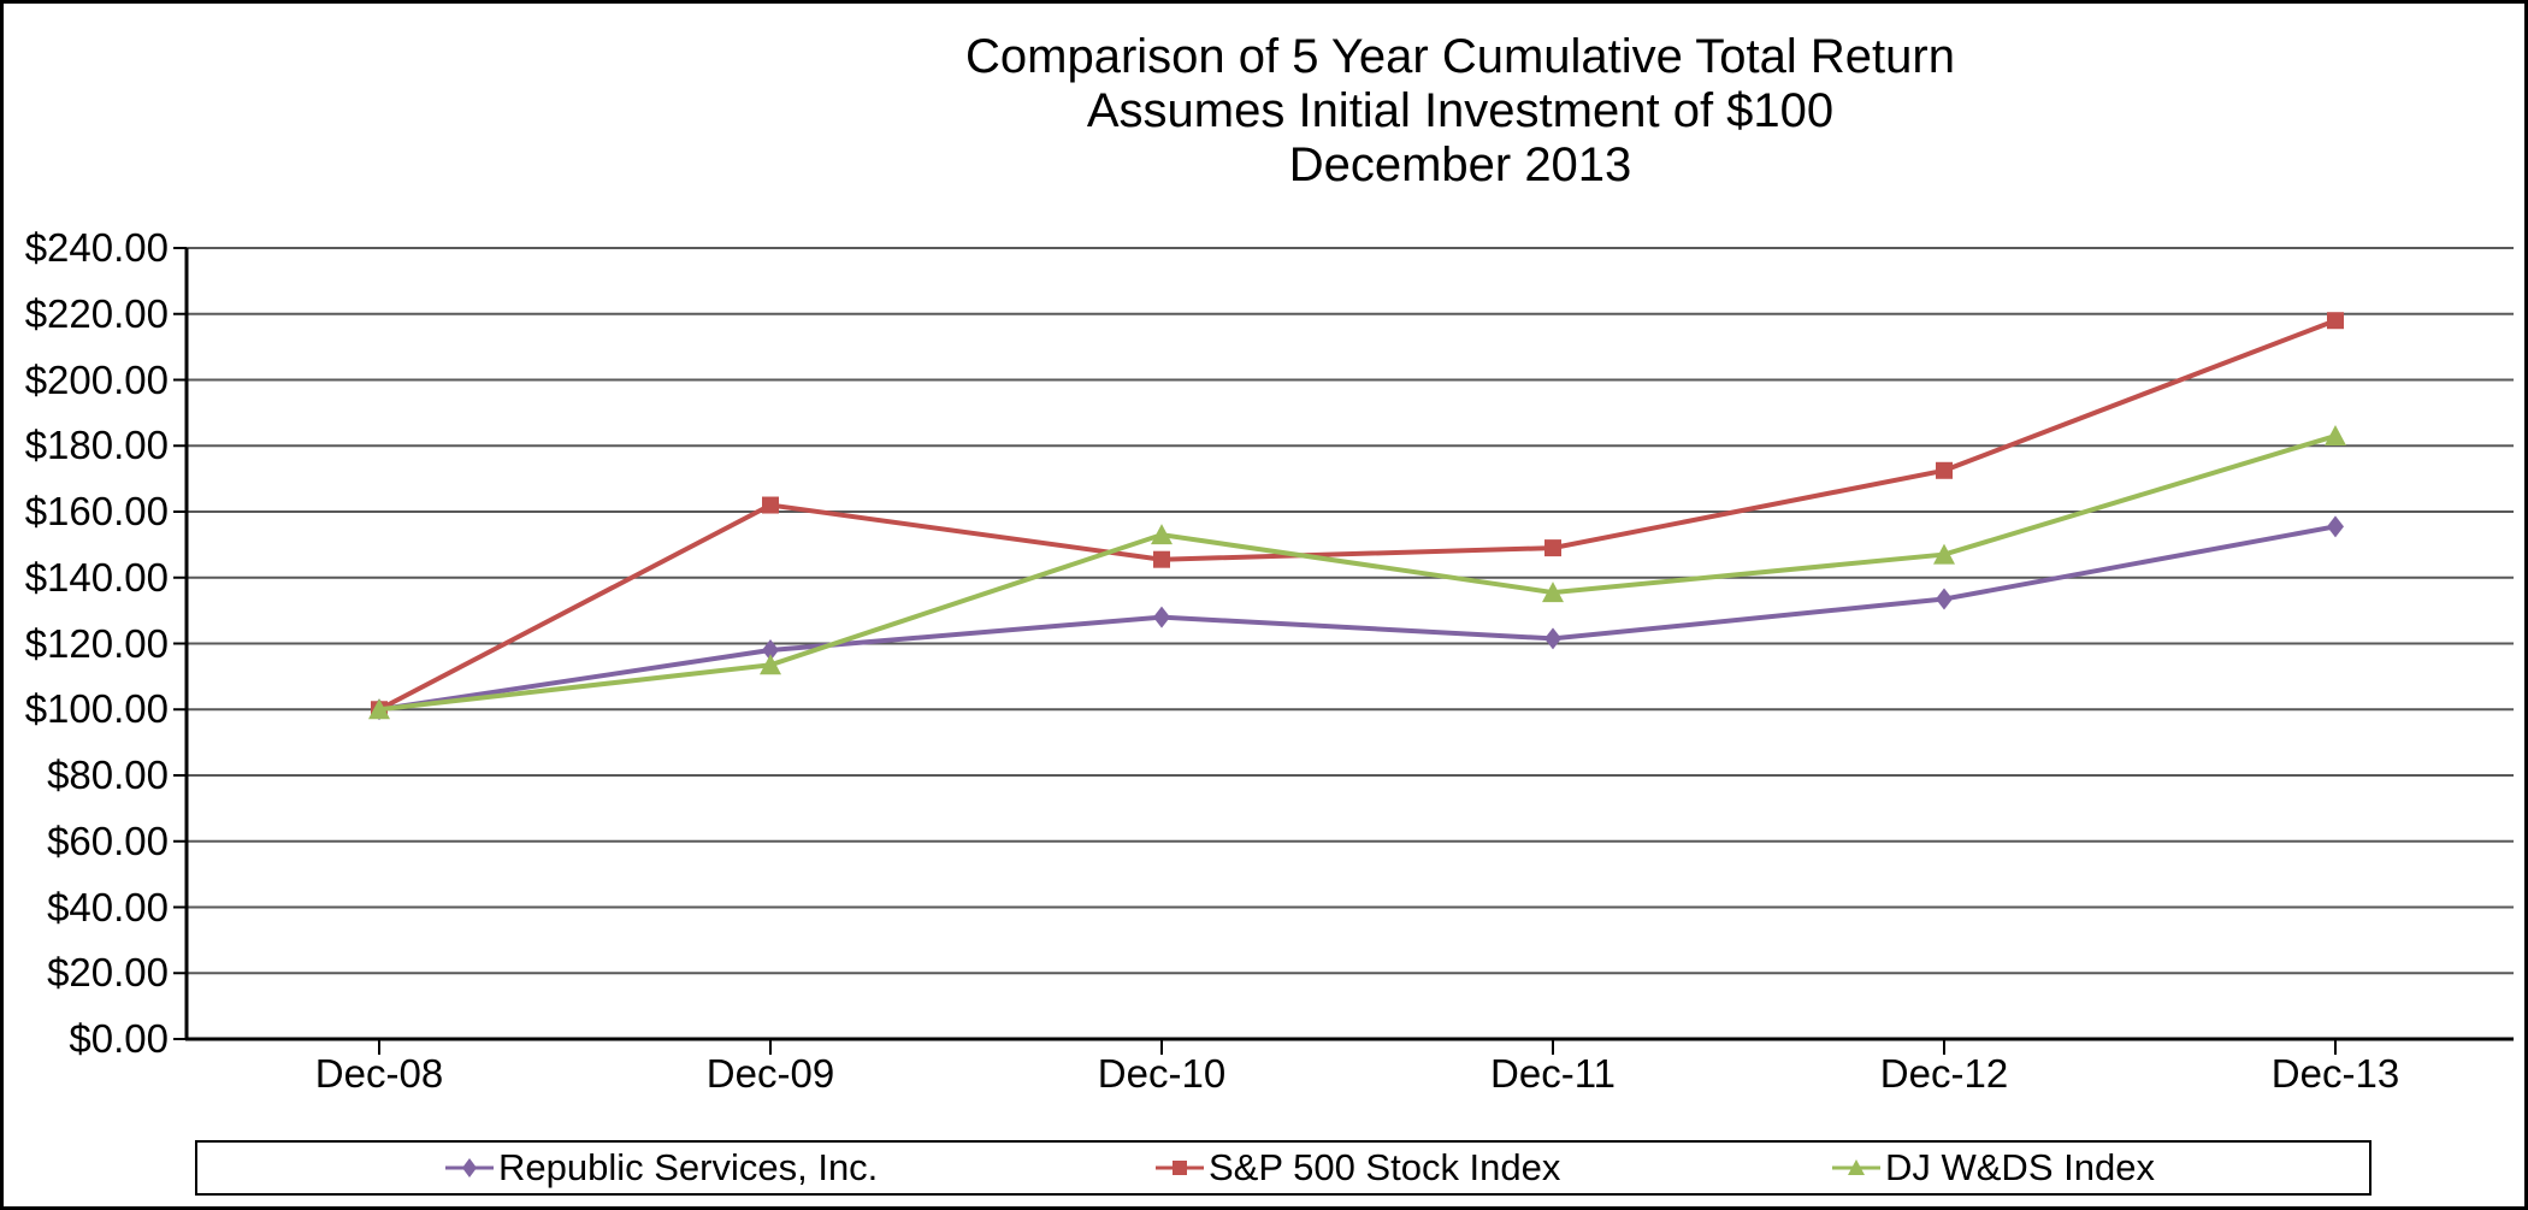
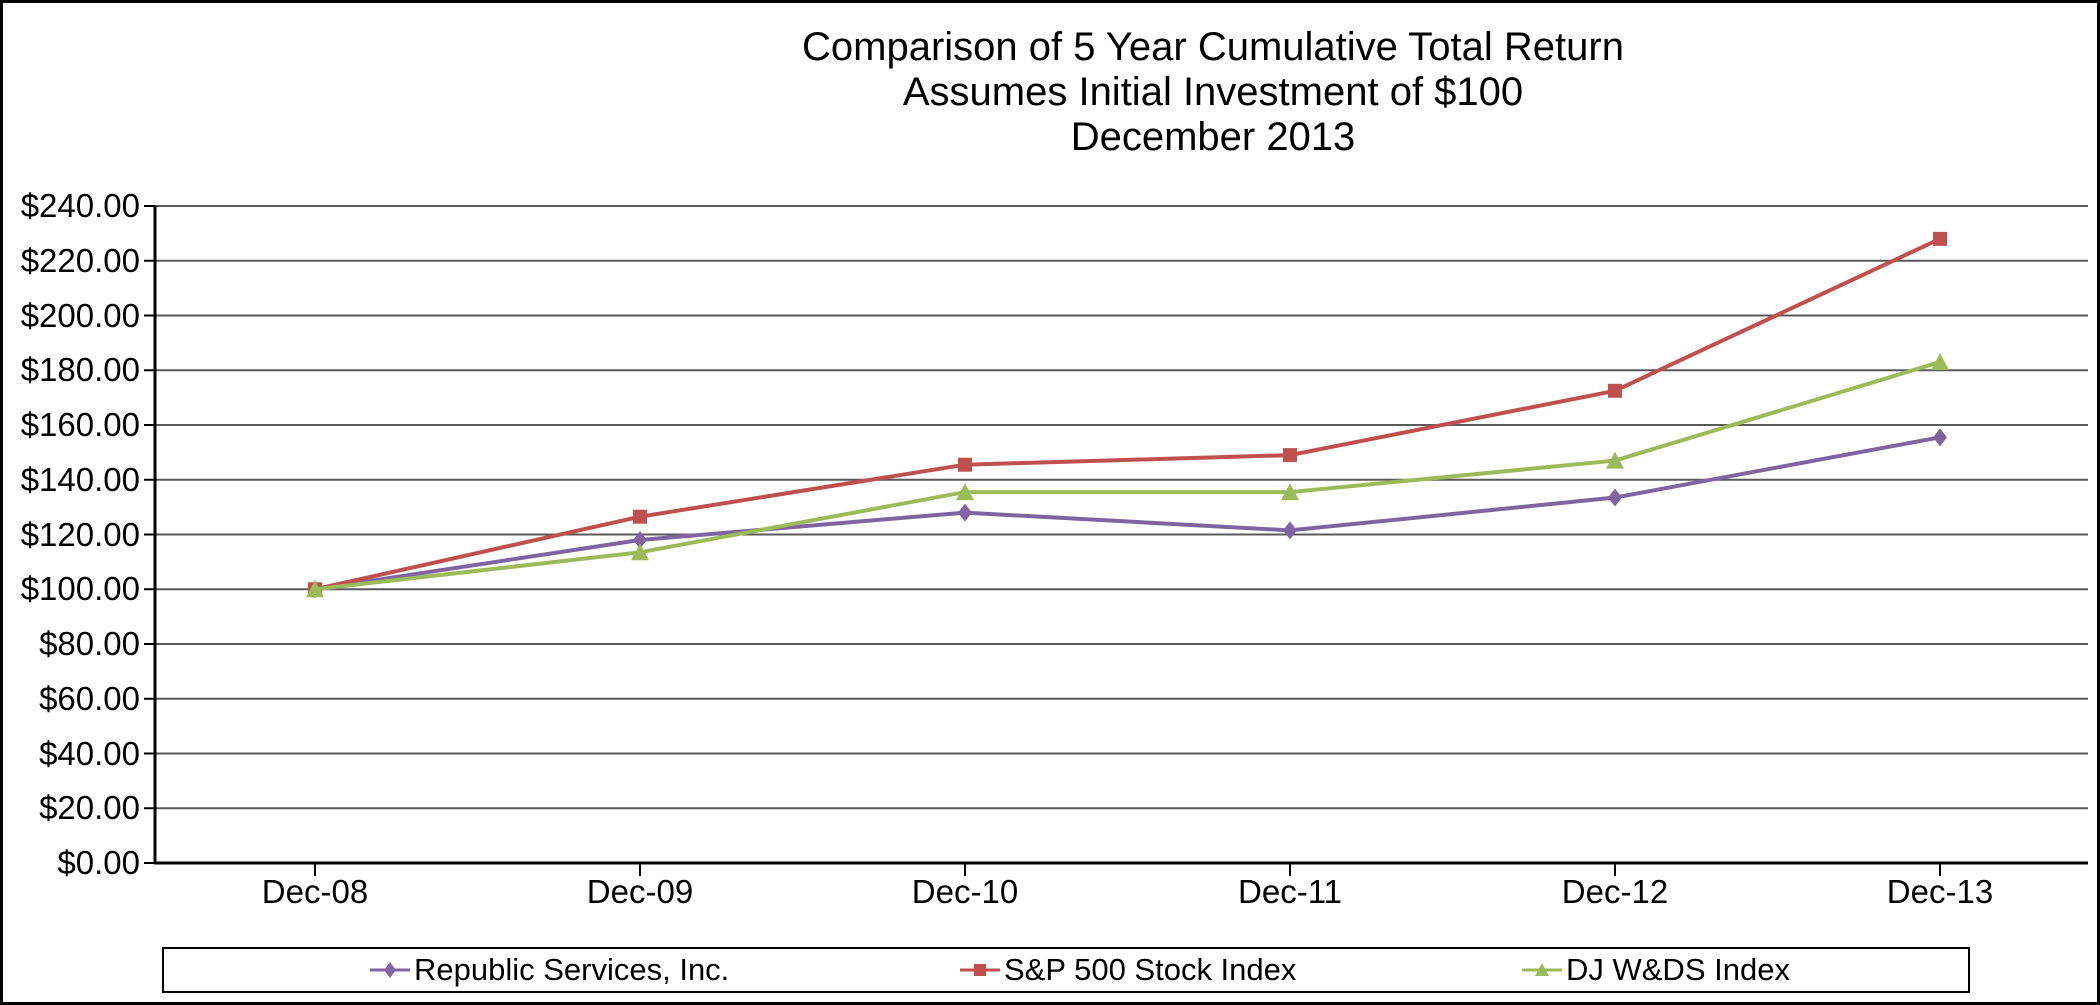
S&P 500 Stock Index/Dec-09: $162 -> $126
DJ W&DS Index/Dec-10: $153 -> $136
S&P 500 Stock Index/Dec-13: $218 -> $228
